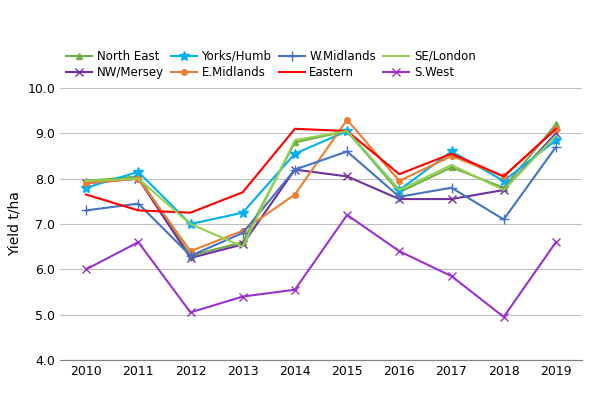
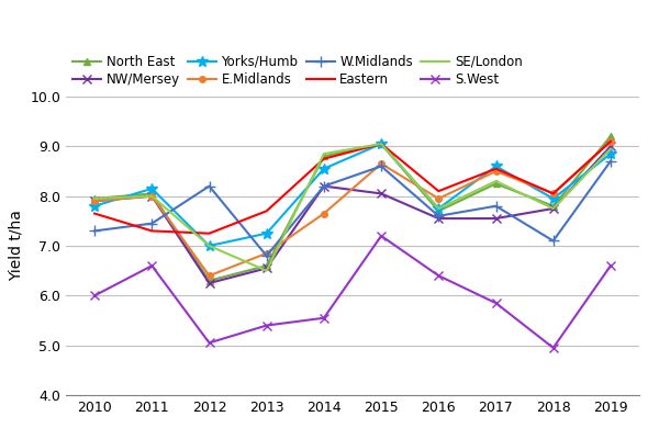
W.Midlands/2012: 6.30 -> 8.20
Eastern/2014: 9.10 -> 8.75
E.Midlands/2015: 9.30 -> 8.65
